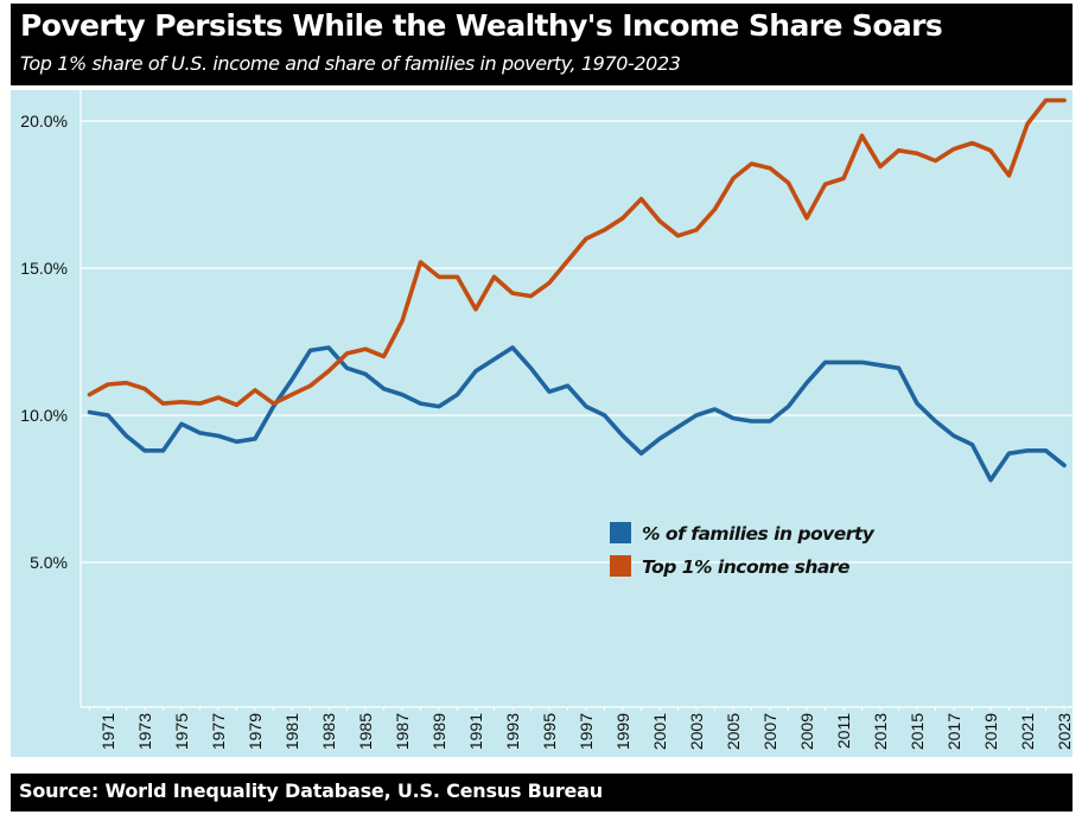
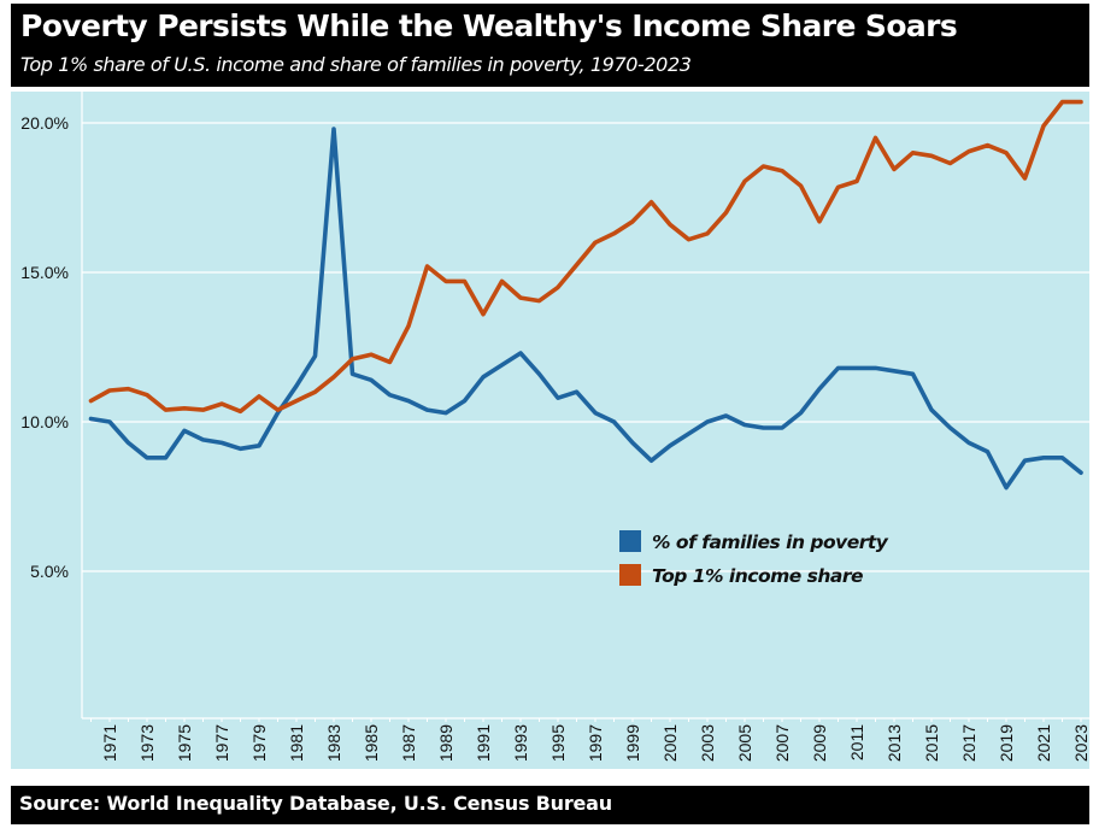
% of families in poverty/1983: 12.3% -> 19.8%
